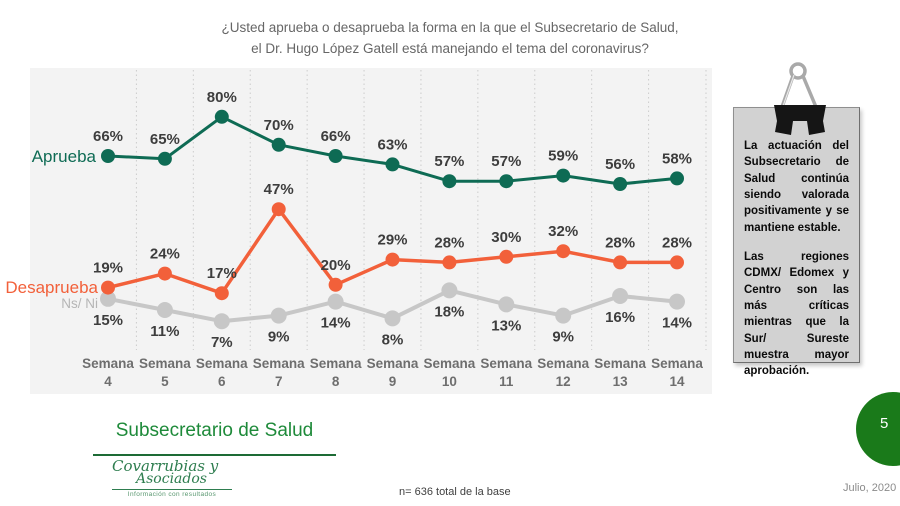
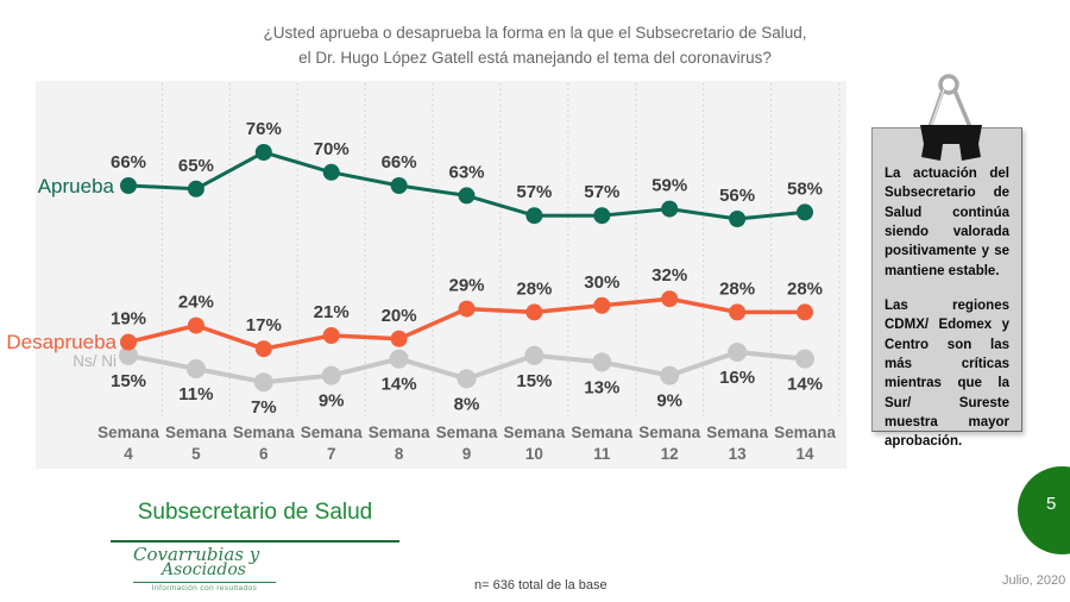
Aprueba/6: 80% -> 76%
Desaprueba/7: 47% -> 21%
Ns/ Ni/10: 18% -> 15%
